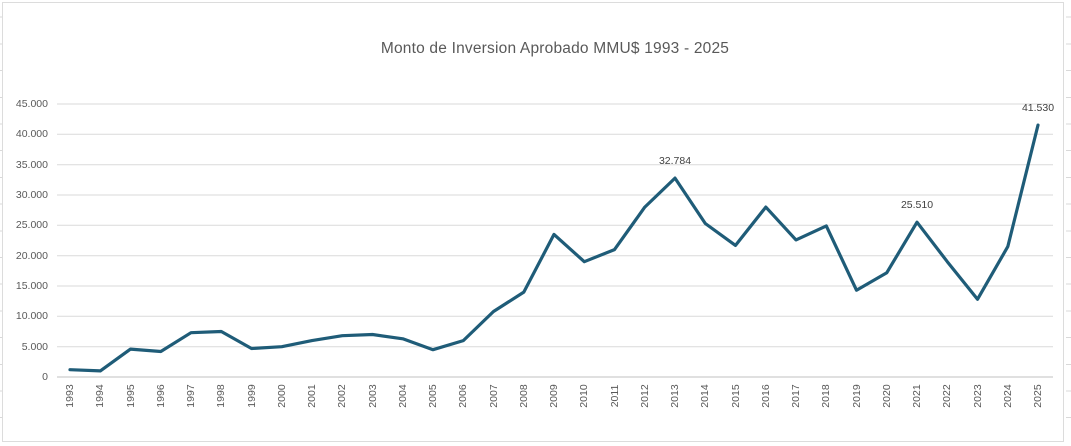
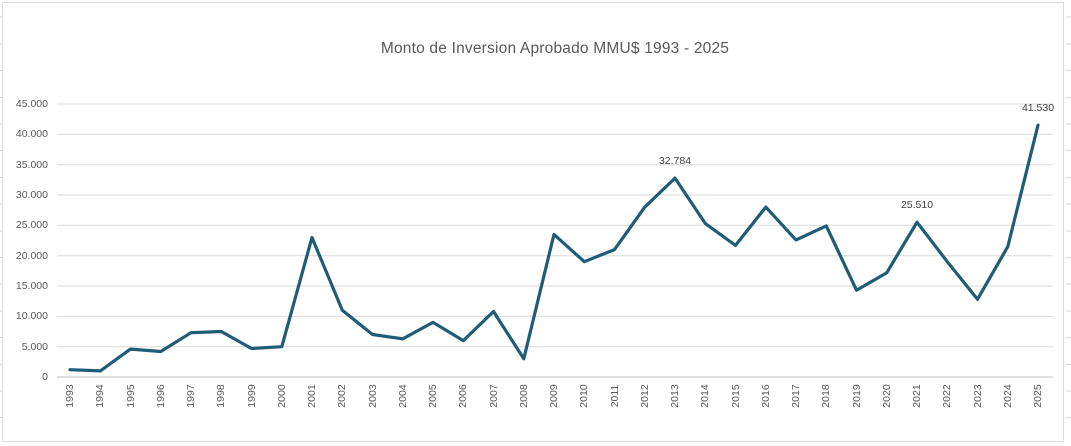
2001: 6000 -> 23000
2002: 7000 -> 11000
2005: 4000 -> 9000
2008: 14000 -> 3000
